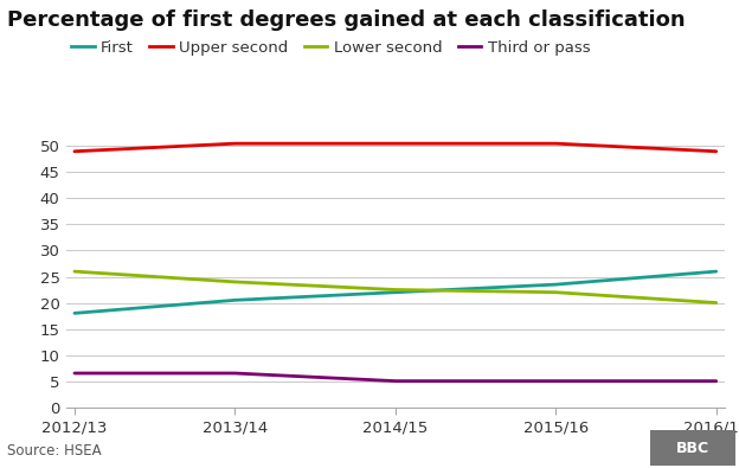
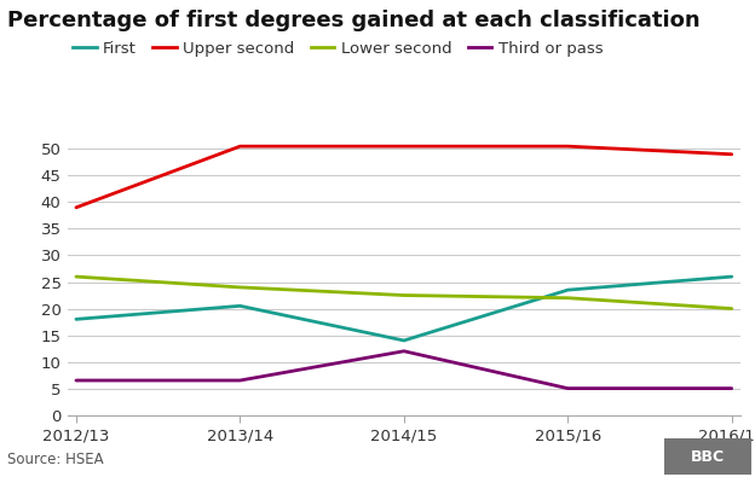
Upper second/2012/13: 49.0 -> 39.0
First/2014/15: 22.0 -> 14.0
Third or pass/2014/15: 5.0 -> 12.0
